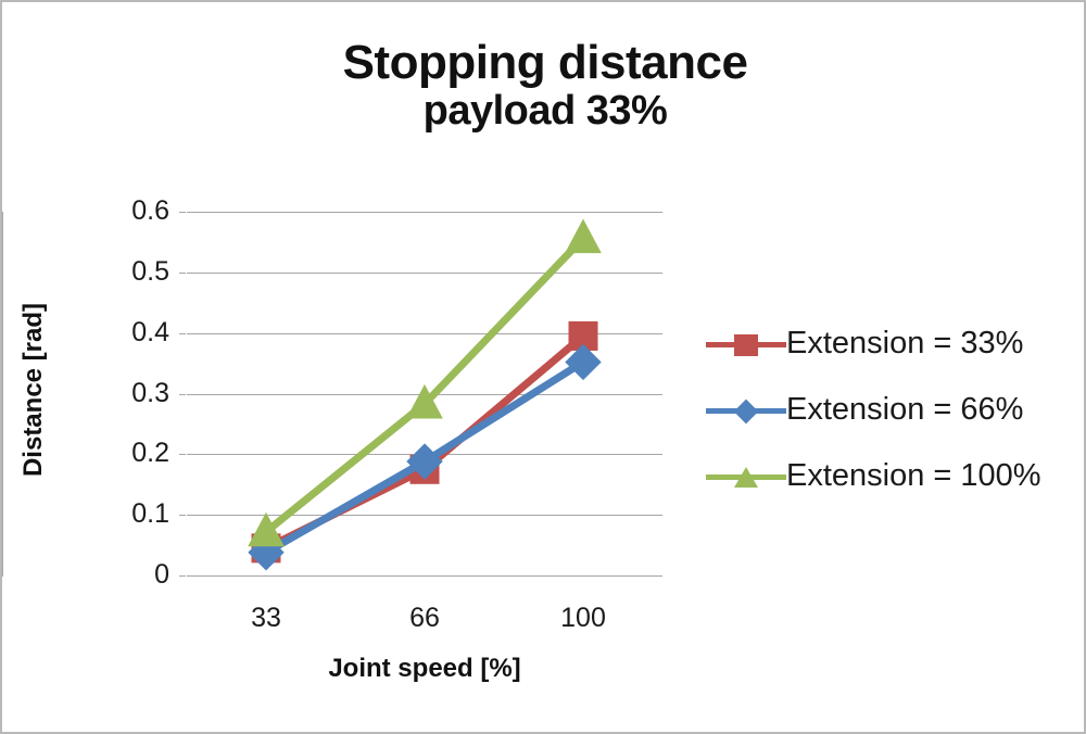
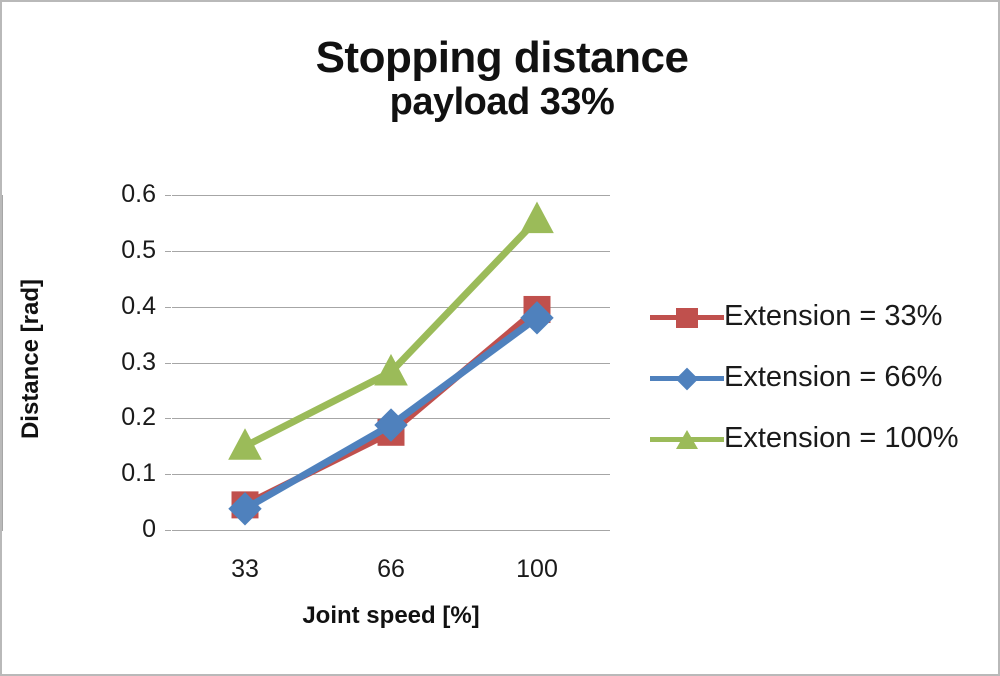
Extension = 100%/33: 0.07 -> 0.15
Extension = 66%/100: 0.35 -> 0.38
